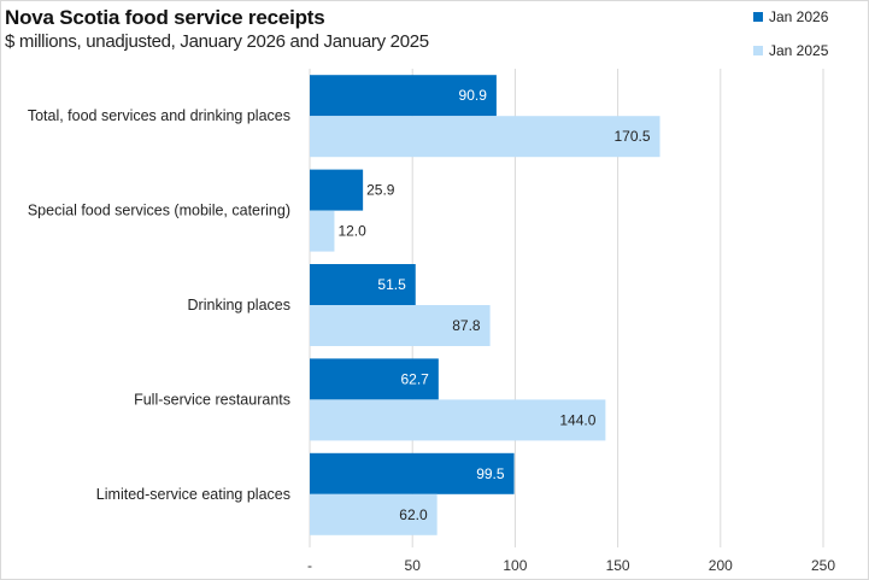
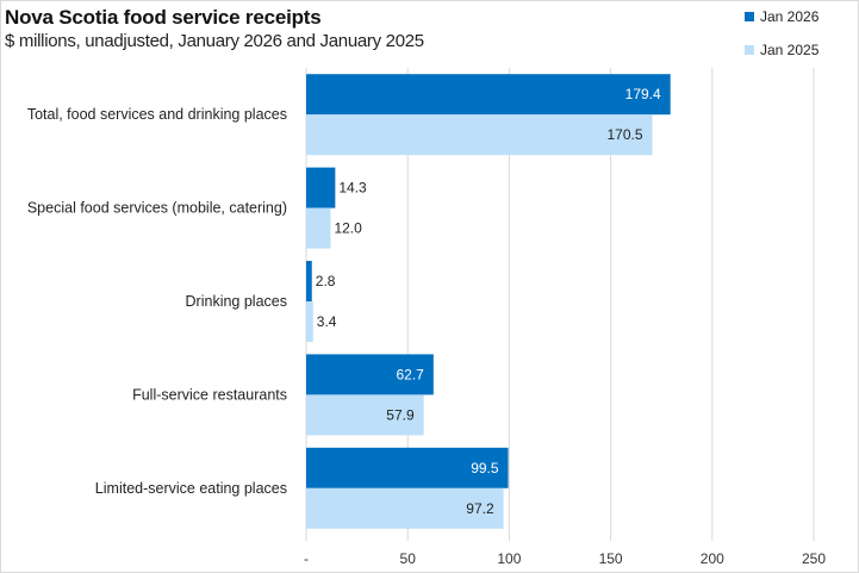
Jan 2026/Total, food services and drinking places: 90.9 -> 179.4
Jan 2026/Special food services (mobile, catering): 25.9 -> 14.3
Jan 2026/Drinking places: 51.5 -> 2.8
Jan 2025/Drinking places: 87.8 -> 3.4
Jan 2025/Full-service restaurants: 144.0 -> 57.9
Jan 2025/Limited-service eating places: 62.0 -> 97.2
